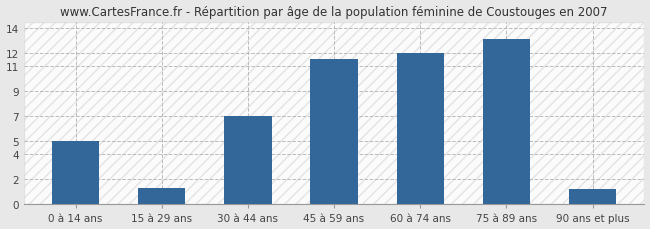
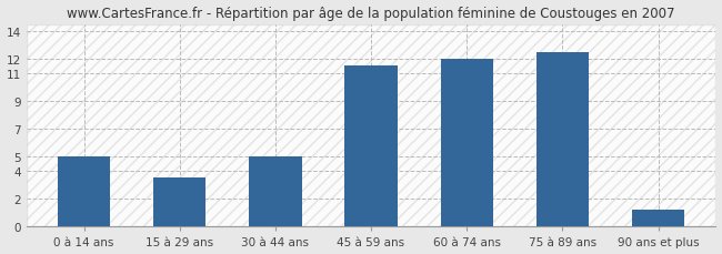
15 à 29 ans: 1.3 -> 3.5
30 à 44 ans: 7.0 -> 5.0
75 à 89 ans: 13.1 -> 12.5
